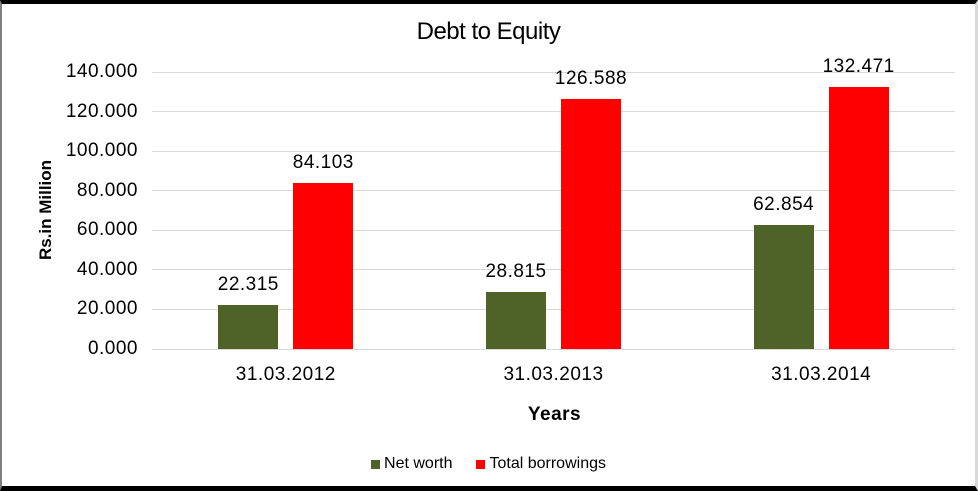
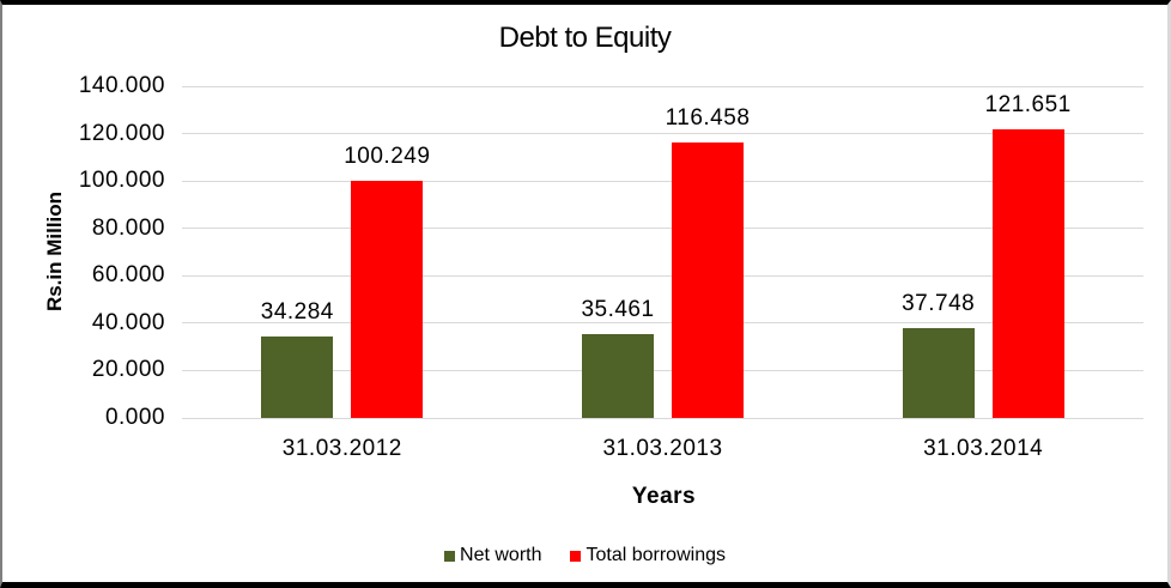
Net worth/31.03.2012: 22.315 -> 34.284
Total borrowings/31.03.2012: 84.103 -> 100.249
Net worth/31.03.2013: 28.815 -> 35.461
Total borrowings/31.03.2013: 126.588 -> 116.458
Net worth/31.03.2014: 62.854 -> 37.748
Total borrowings/31.03.2014: 132.471 -> 121.651
